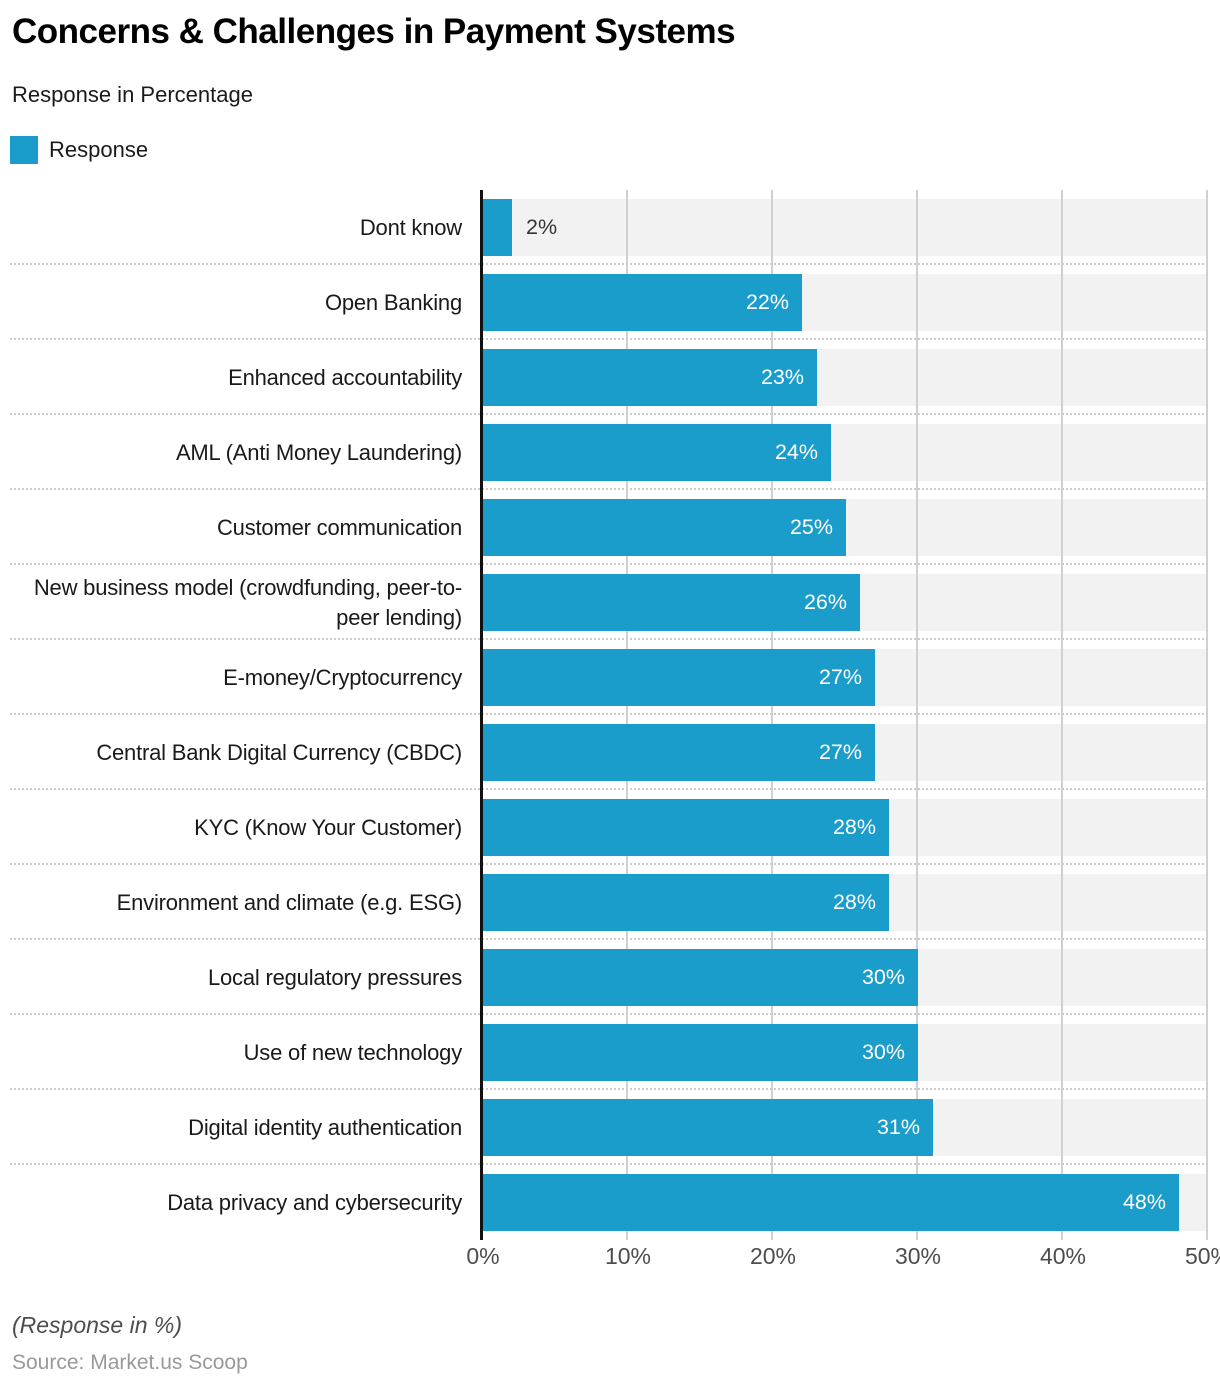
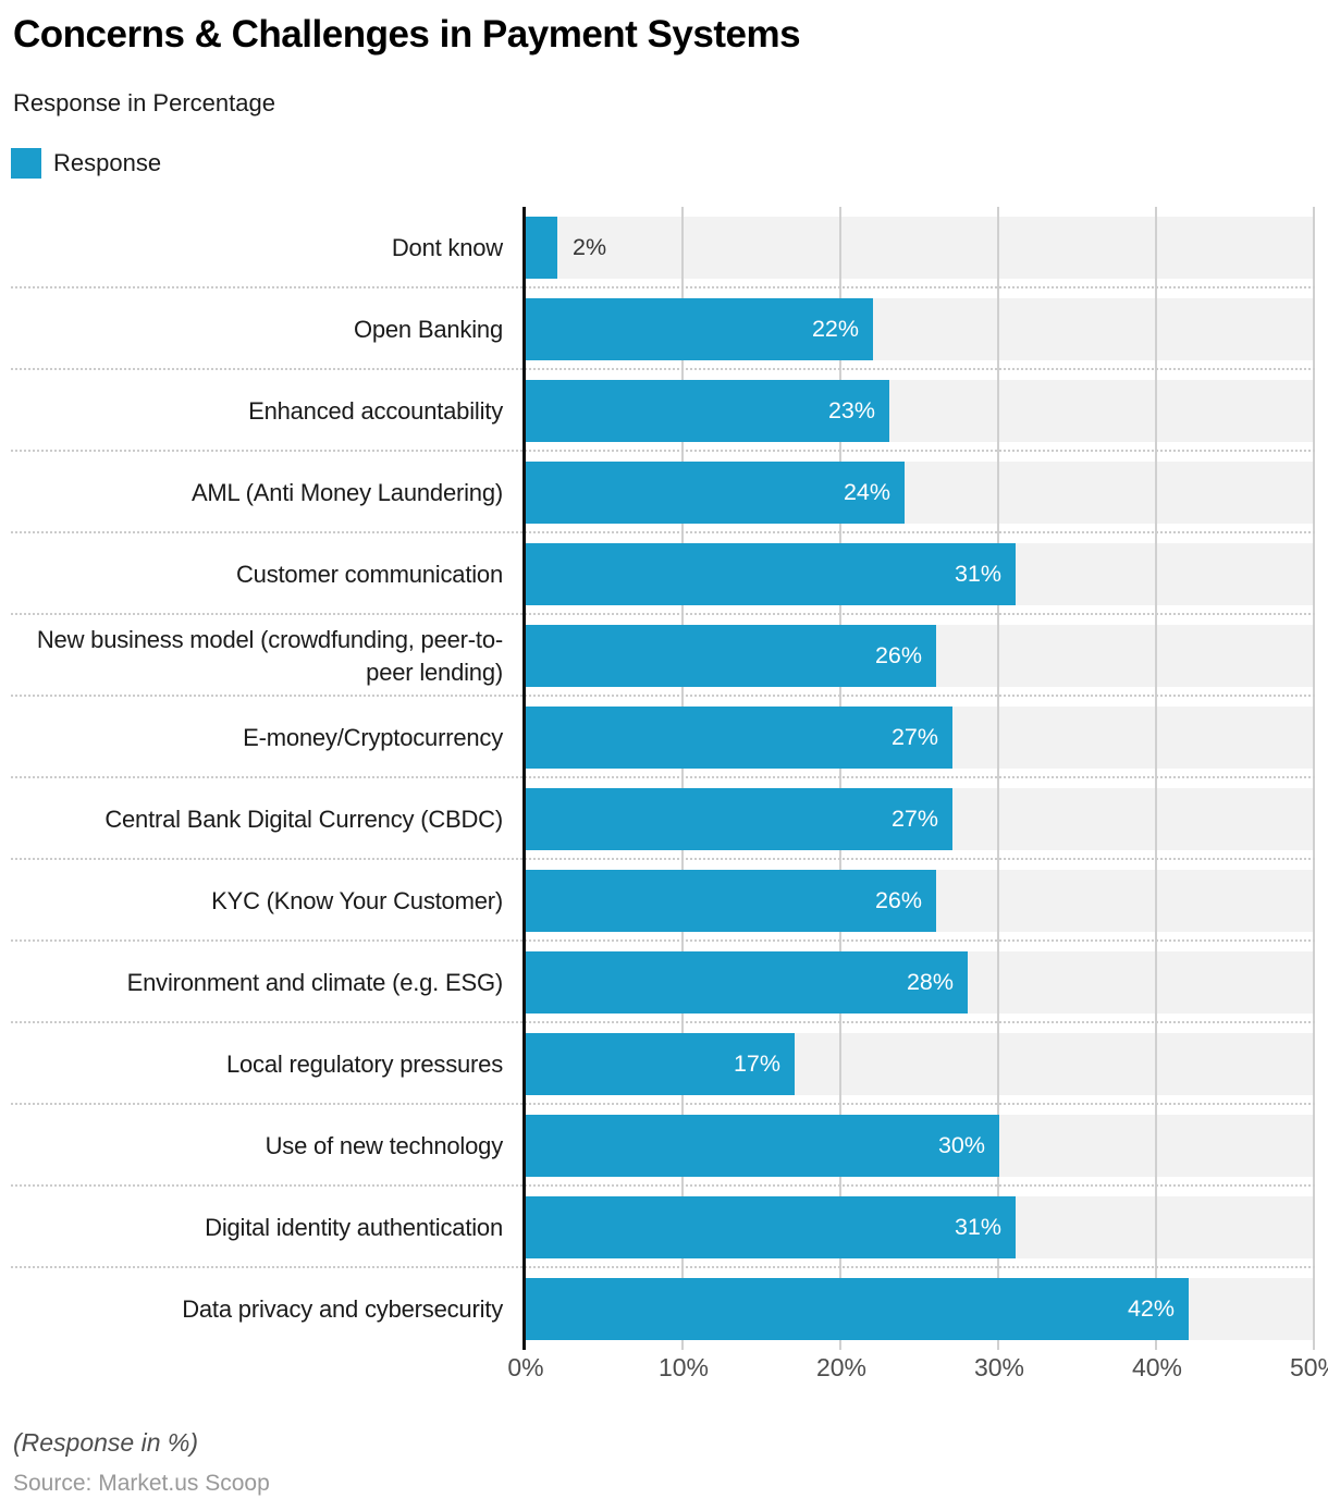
Customer communication: 25% -> 31%
KYC (Know Your Customer): 28% -> 26%
Local regulatory pressures: 30% -> 17%
Data privacy and cybersecurity: 48% -> 42%
